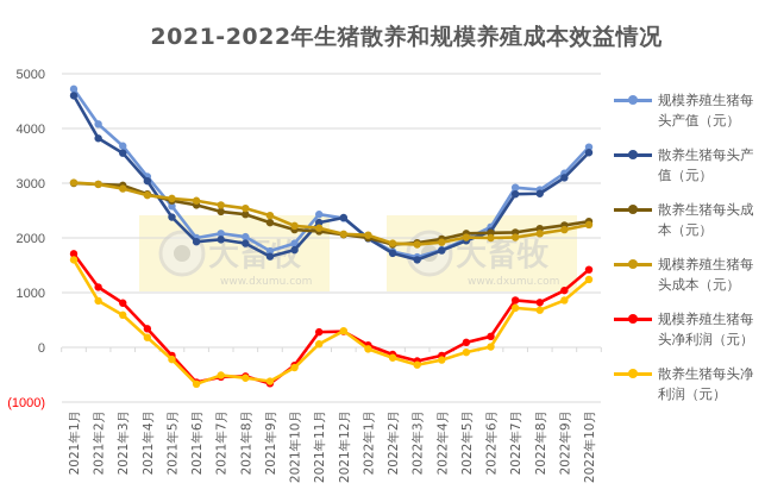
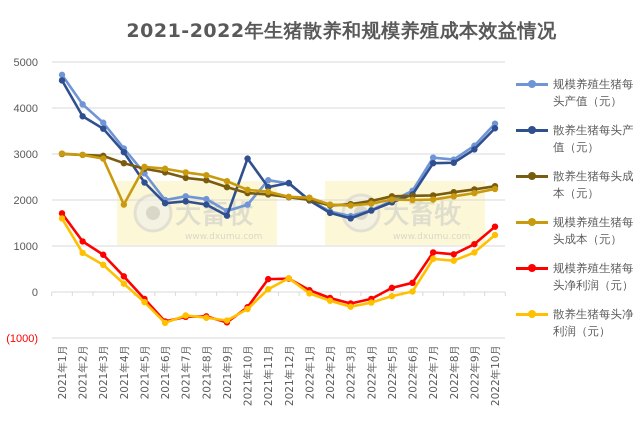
规模养殖生猪每头成本（元）/2021年4月: 2800 -> 1900
散养生猪每头产值（元）/2021年10月: 1800 -> 2900
